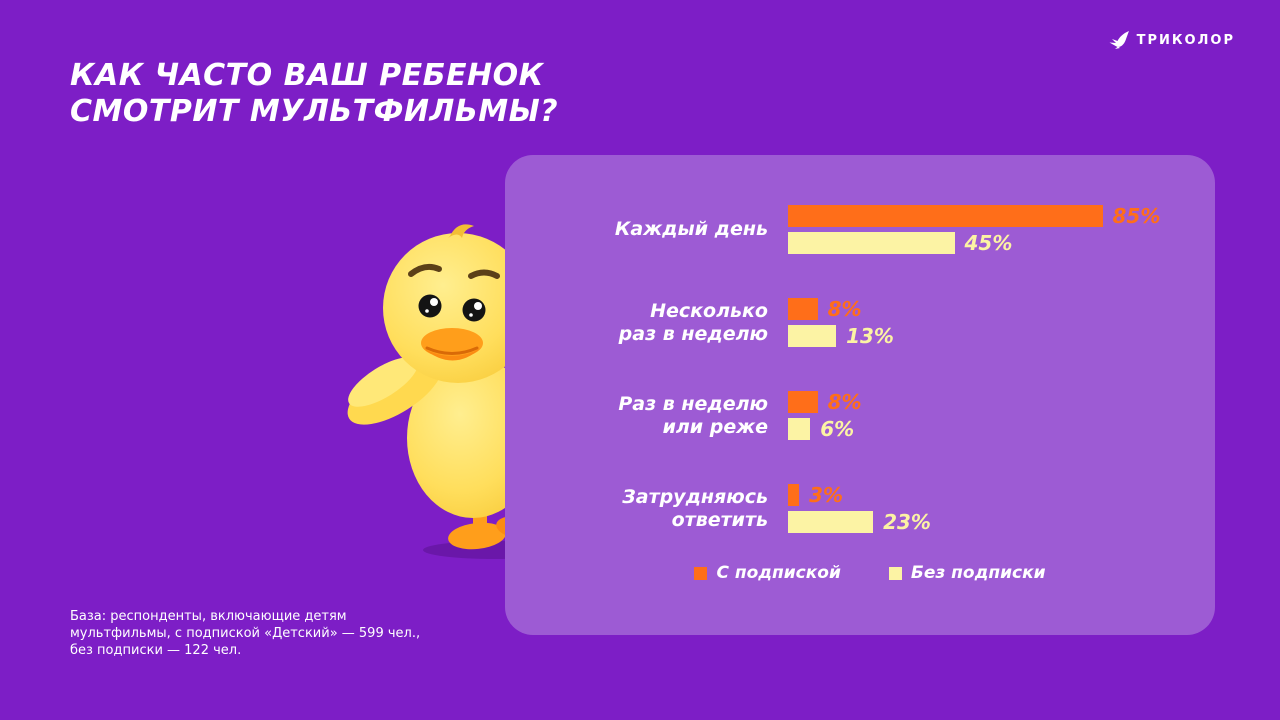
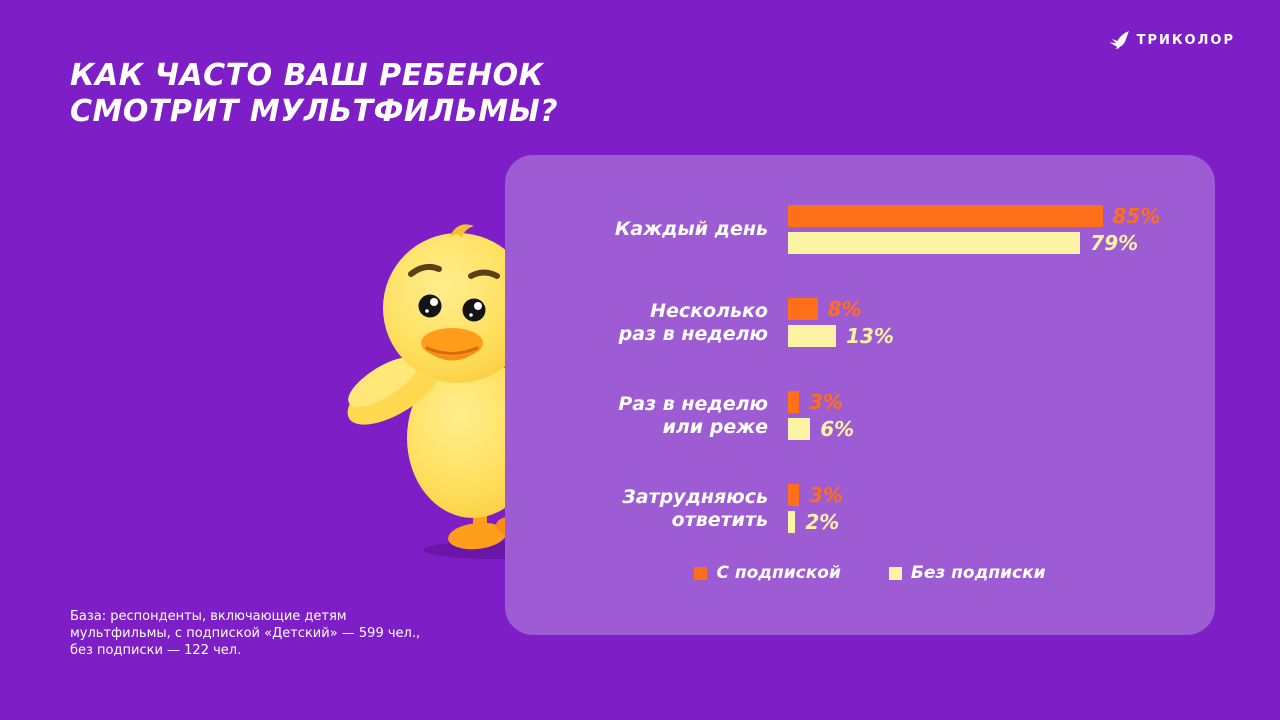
Без подписки/Каждый день: 45% -> 79%
С подпиской/Раз в неделю или реже: 8% -> 3%
Без подписки/Затрудняюсь ответить: 23% -> 2%
